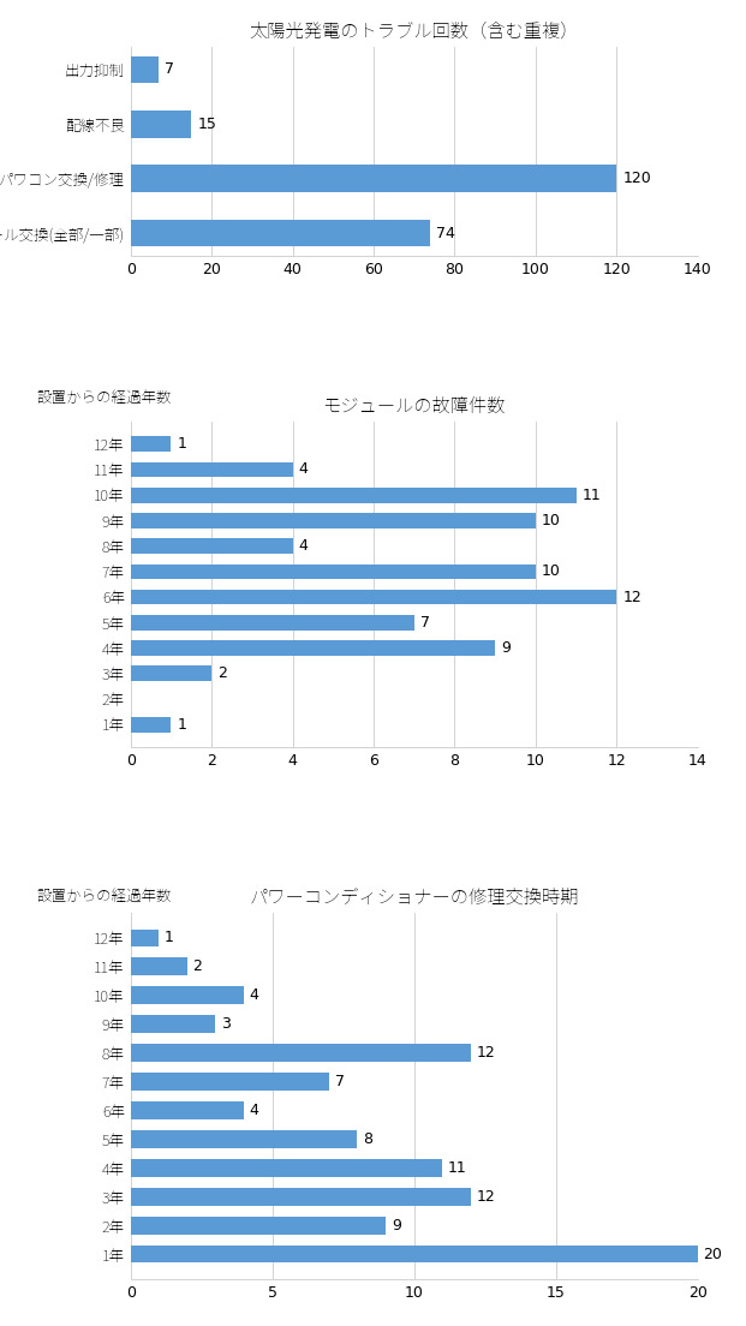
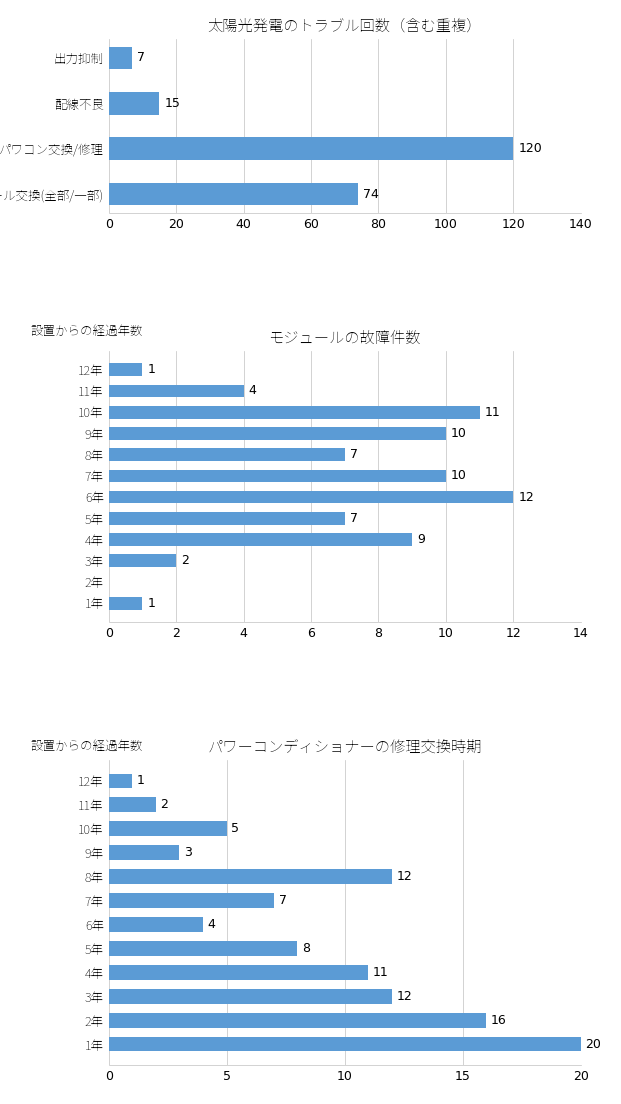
モジュールの故障件数/8年: 4 -> 7
パワーコンディショナーの修理交換時期/10年: 4 -> 5
パワーコンディショナーの修理交換時期/2年: 9 -> 16
